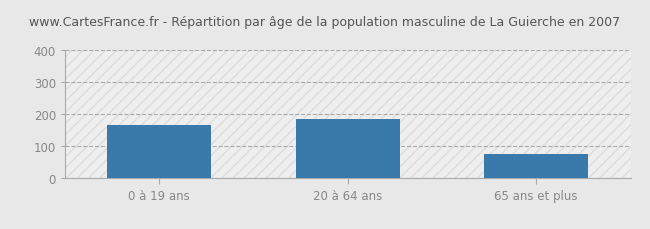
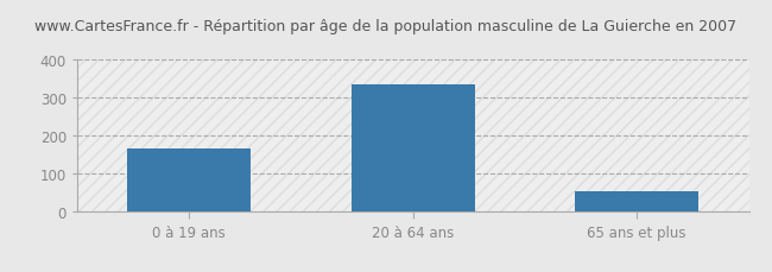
20 à 64 ans: 185 -> 332
65 ans et plus: 75 -> 55
